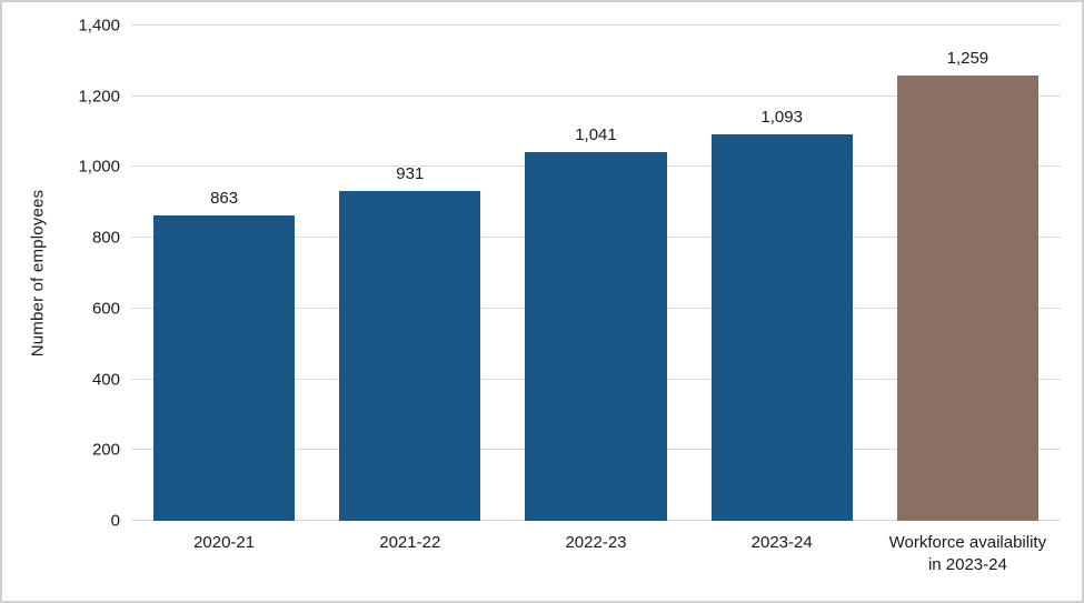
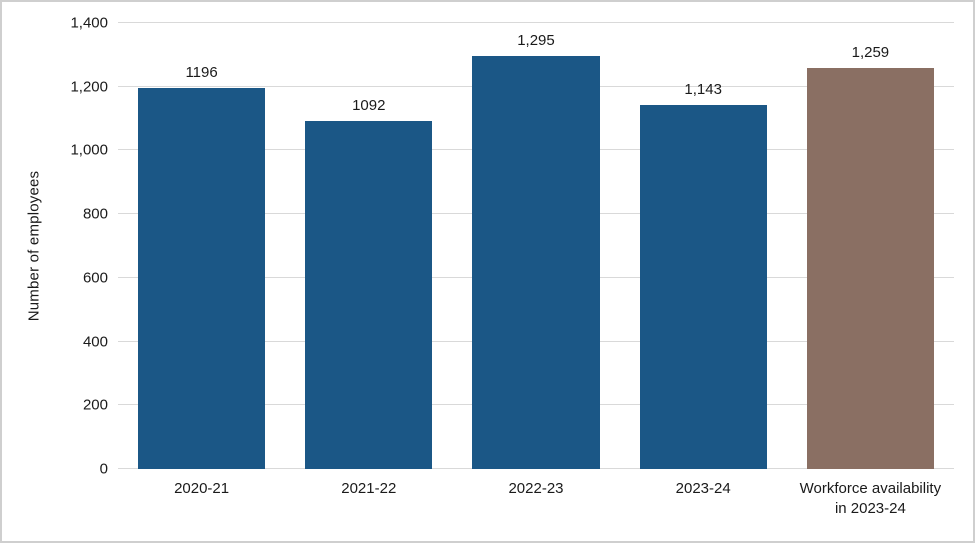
2020-21: 863 -> 1196
2021-22: 931 -> 1092
2022-23: 1,041 -> 1,295
2023-24: 1,093 -> 1,143
